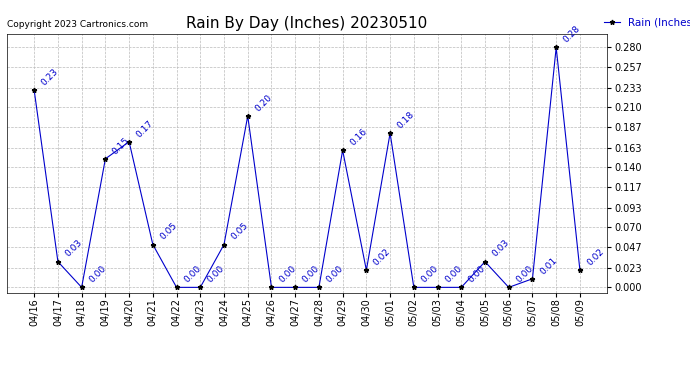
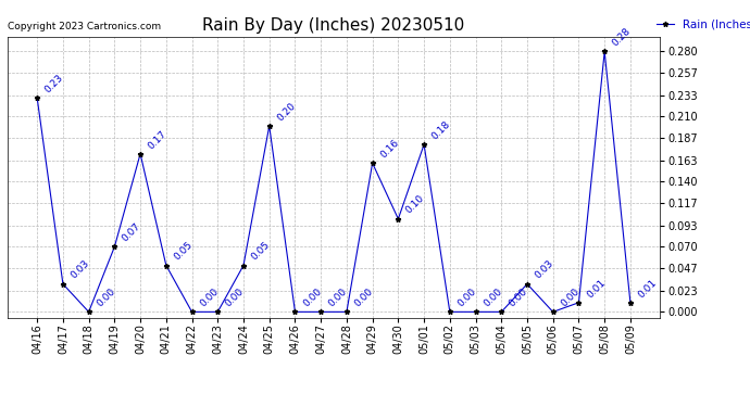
04/19: 0.15 -> 0.07
04/30: 0.02 -> 0.10
05/09: 0.02 -> 0.01
